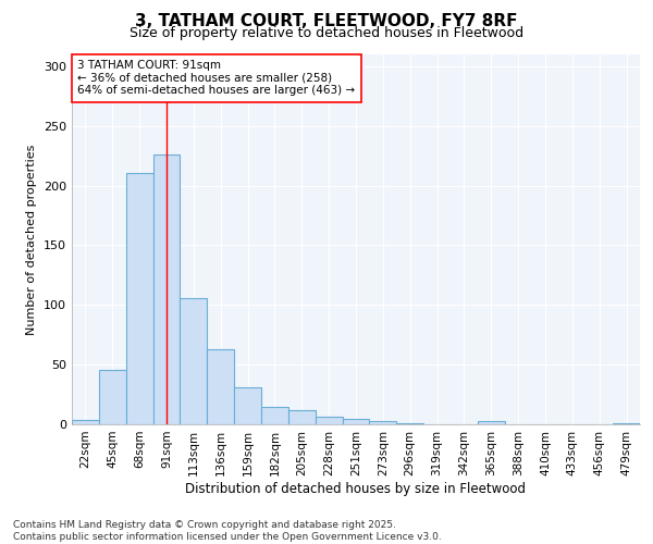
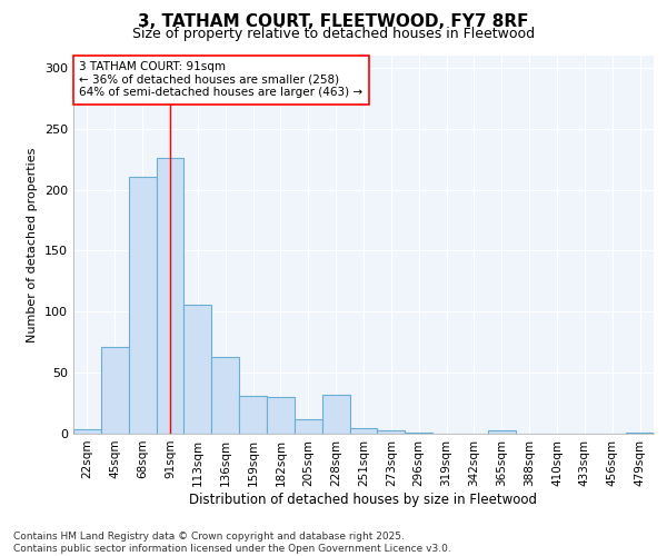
45sqm: 46 -> 71
182sqm: 15 -> 30
228sqm: 6 -> 32
